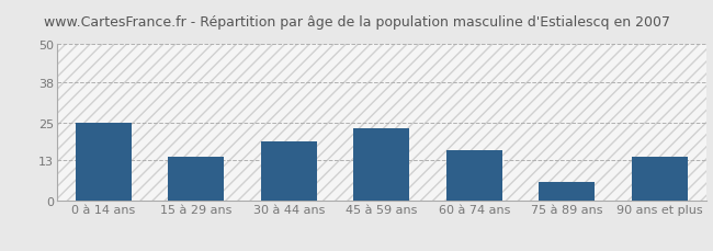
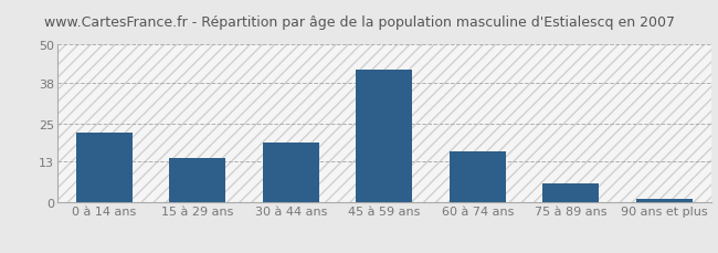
0 à 14 ans: 25 -> 22
45 à 59 ans: 23 -> 42
90 ans et plus: 14 -> 1
